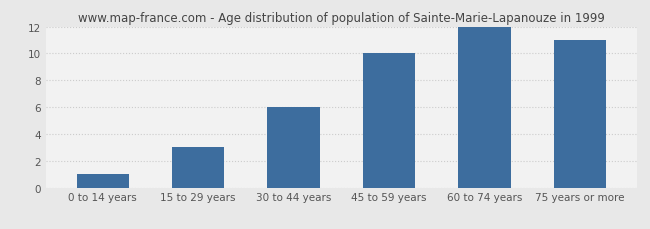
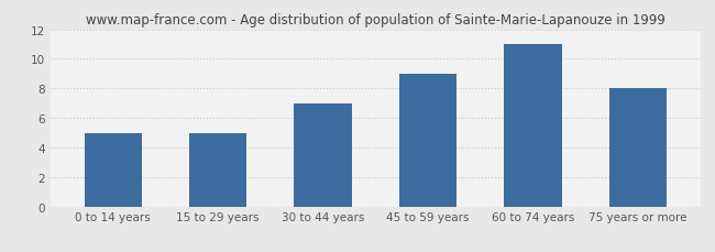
0 to 14 years: 1 -> 5
15 to 29 years: 3 -> 5
30 to 44 years: 6 -> 7
45 to 59 years: 10 -> 9
60 to 74 years: 12 -> 11
75 years or more: 11 -> 8
